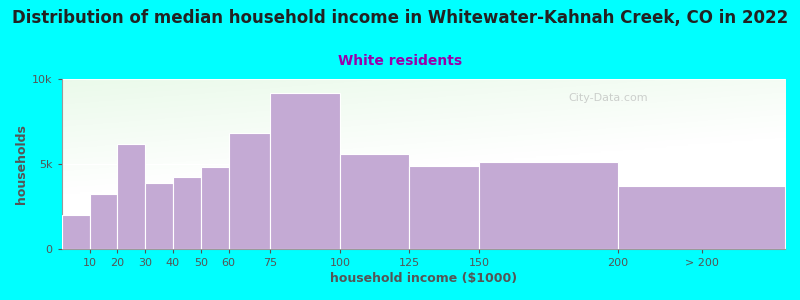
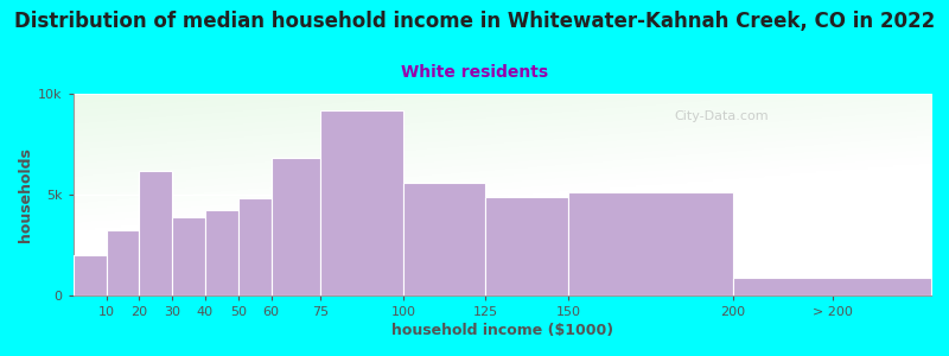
> 200: 3.7k -> 0.9k
